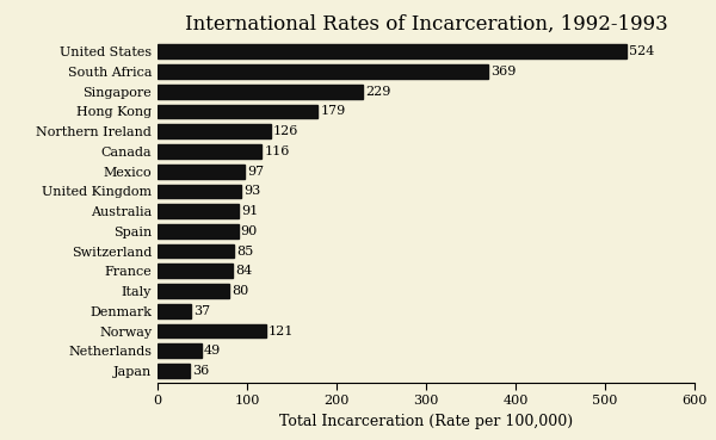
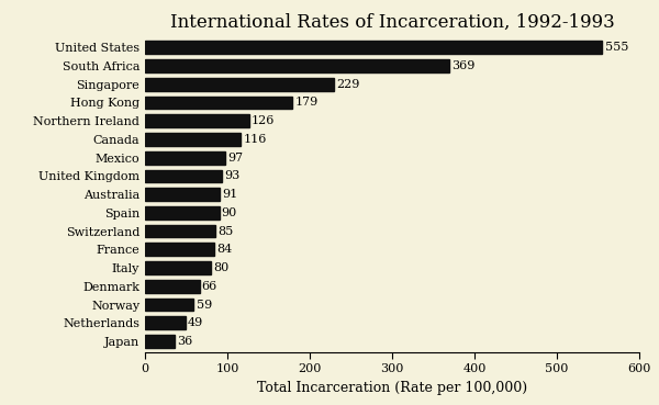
United States: 524 -> 555
Denmark: 37 -> 66
Norway: 121 -> 59
